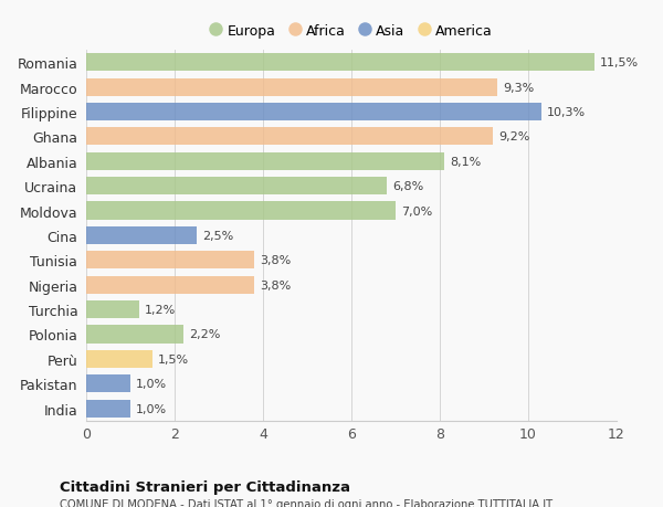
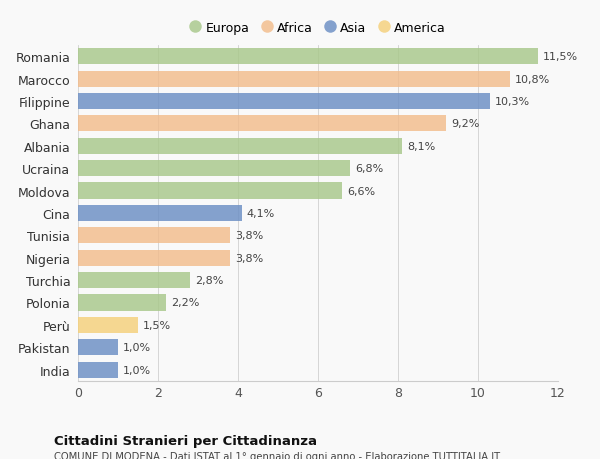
Marocco: 9,3% -> 10,8%
Moldova: 7,0% -> 6,6%
Cina: 2,5% -> 4,1%
Turchia: 1,2% -> 2,8%
